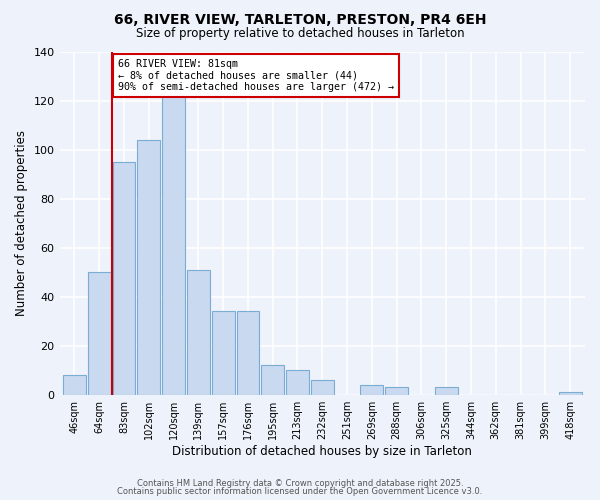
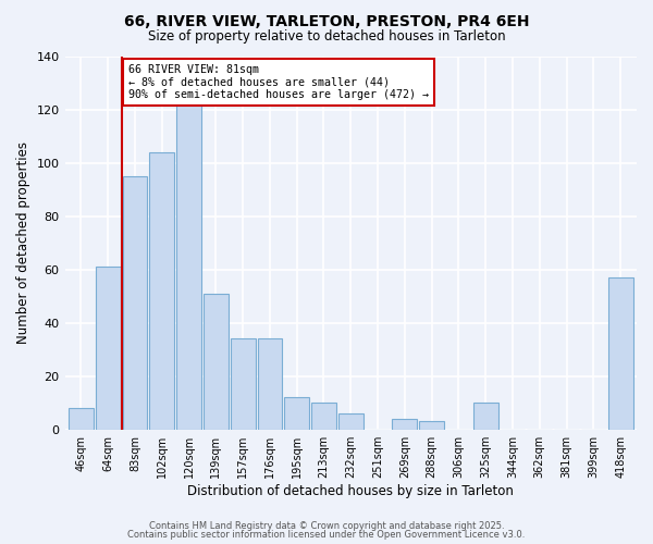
64sqm: 50 -> 61
325sqm: 3 -> 10
418sqm: 1 -> 57
